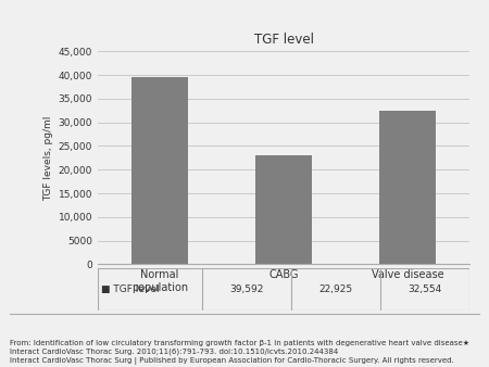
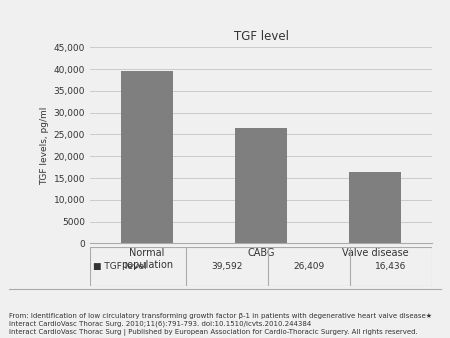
CABG: 22,925 -> 26,409
Valve disease: 32,554 -> 16,436
